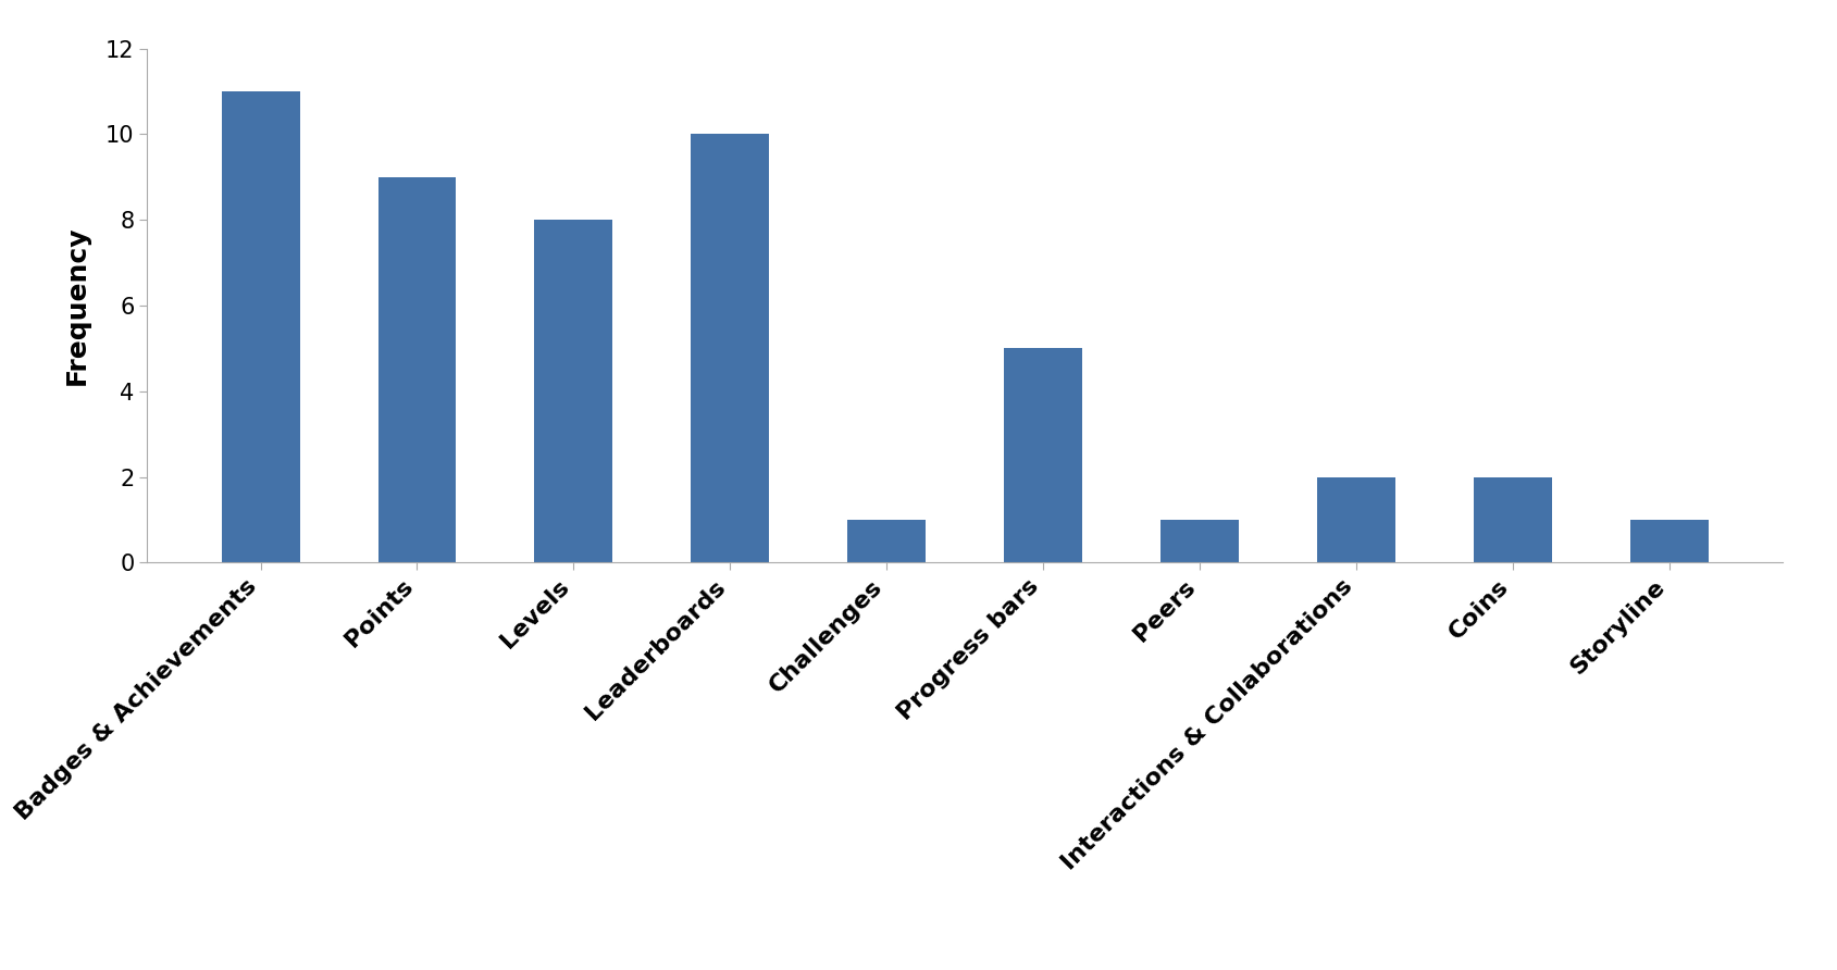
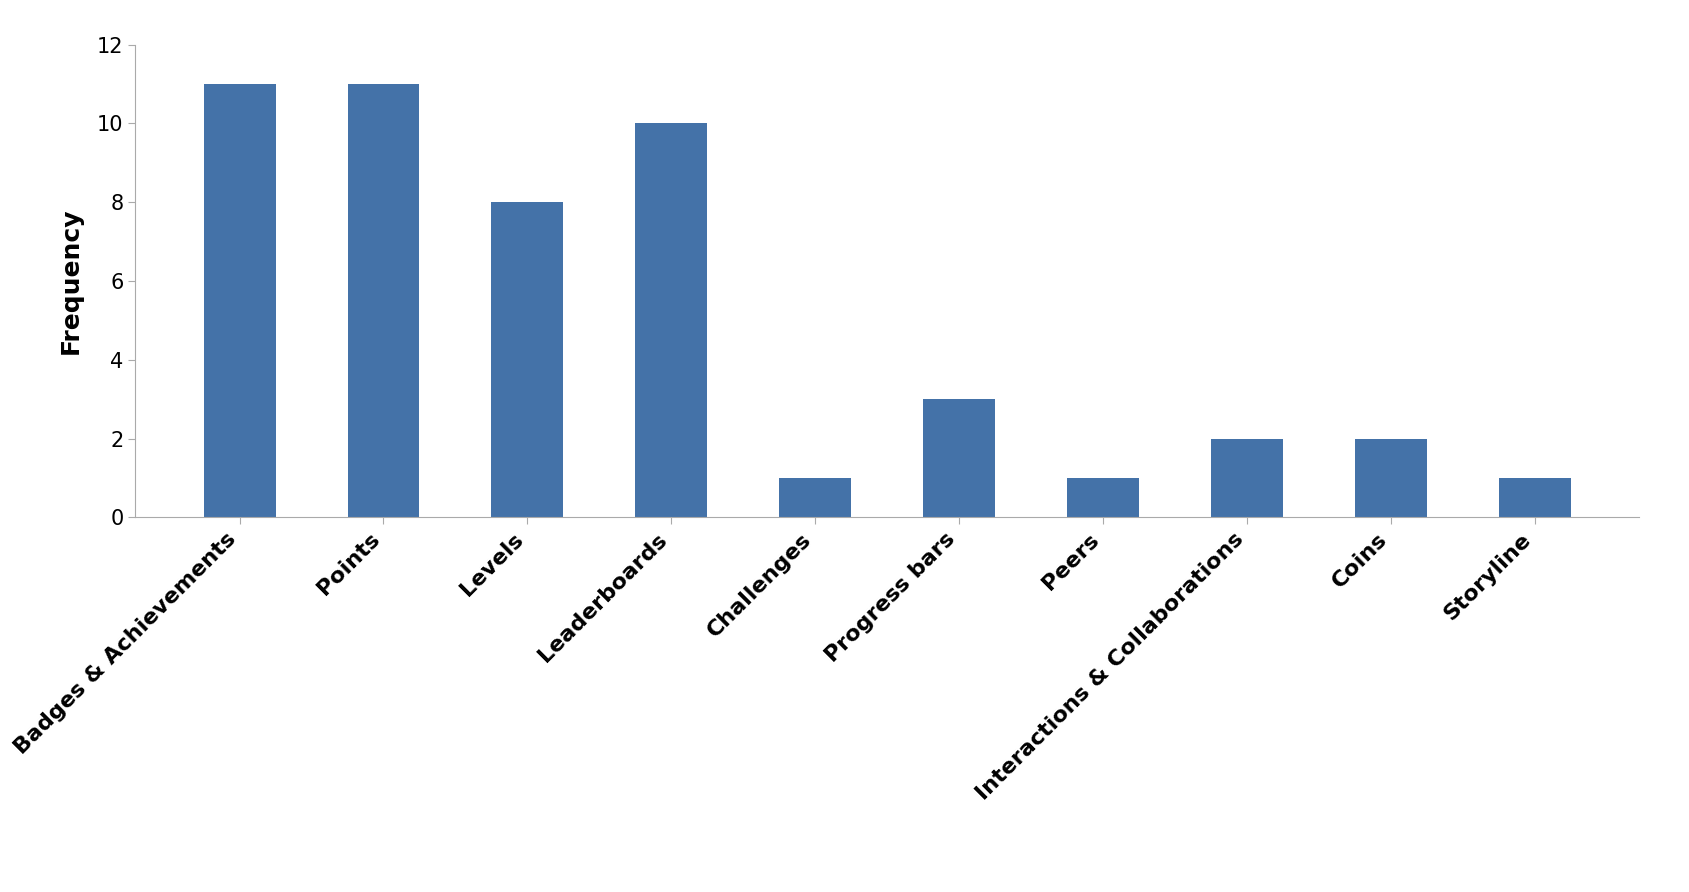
Points: 9 -> 11
Progress bars: 5 -> 3
